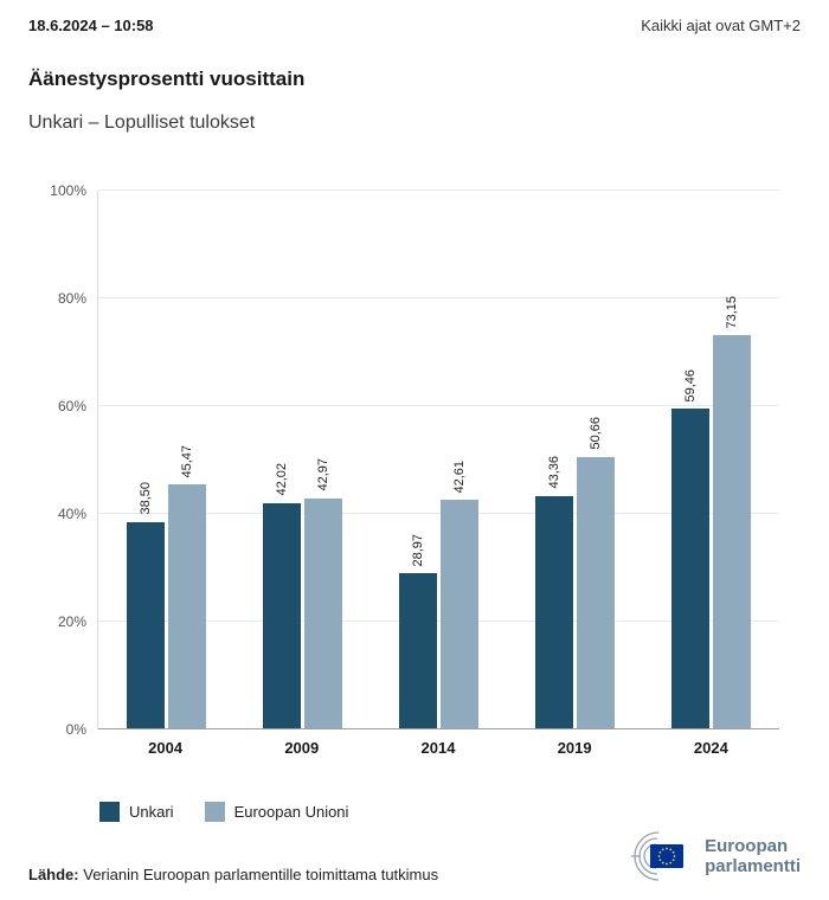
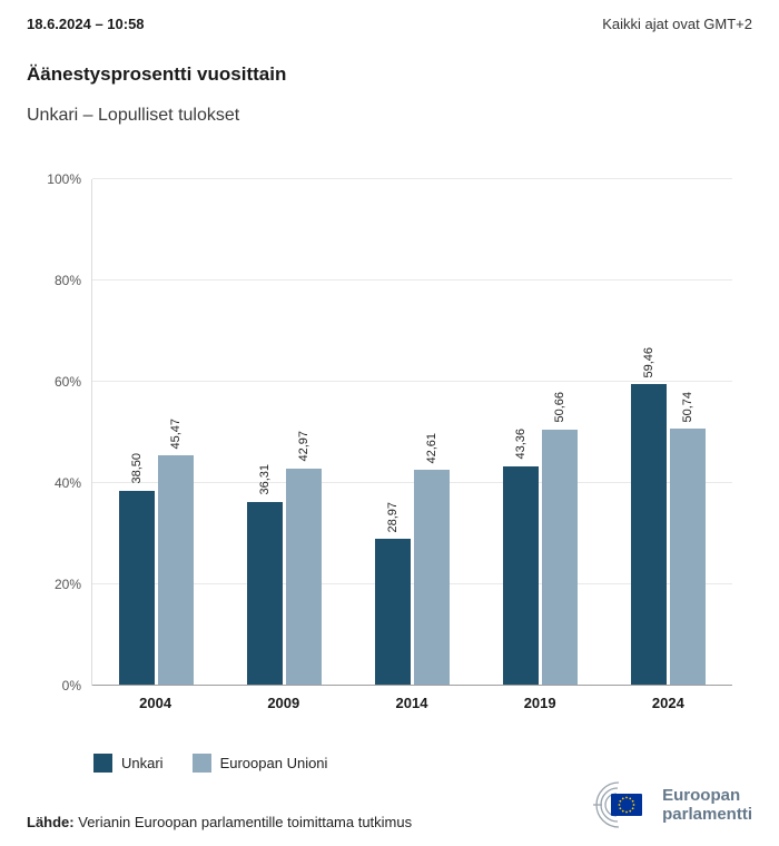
Unkari/2009: 42,02 -> 36,31
Euroopan Unioni/2024: 73,15 -> 50,74
